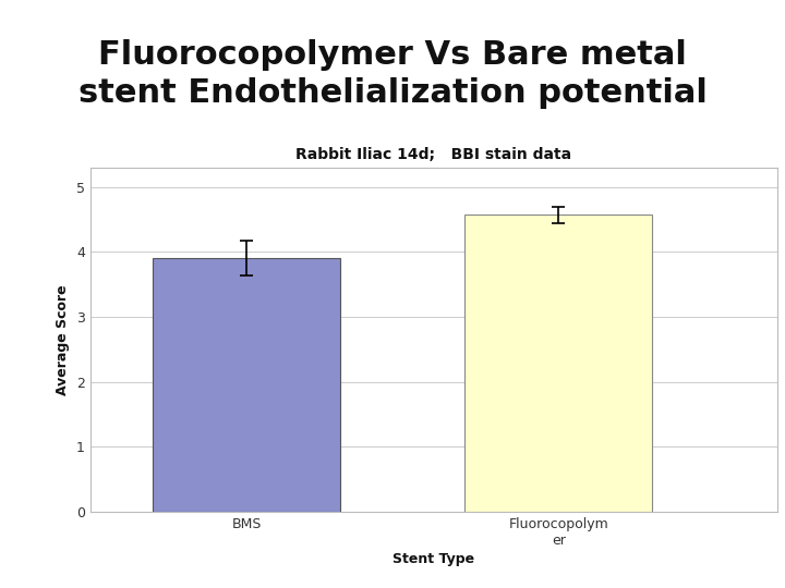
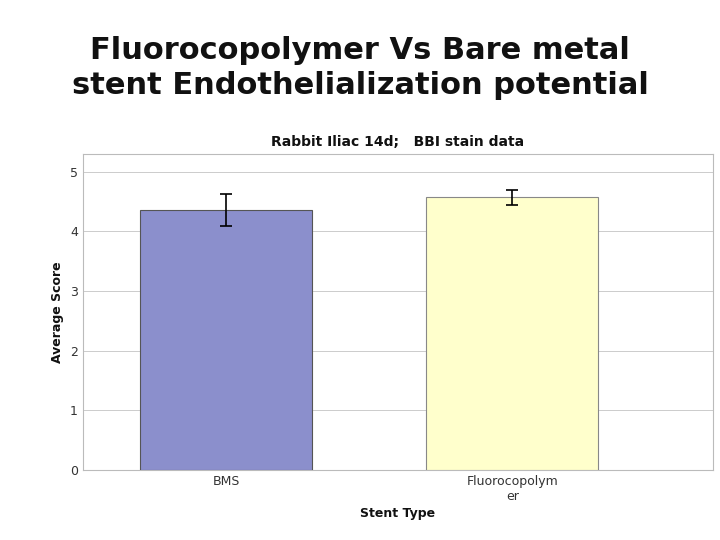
BMS: 3.90 -> 4.36
